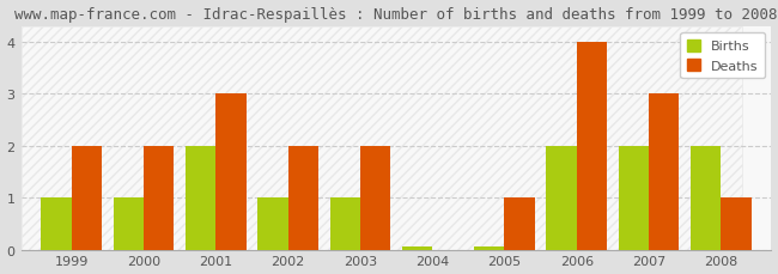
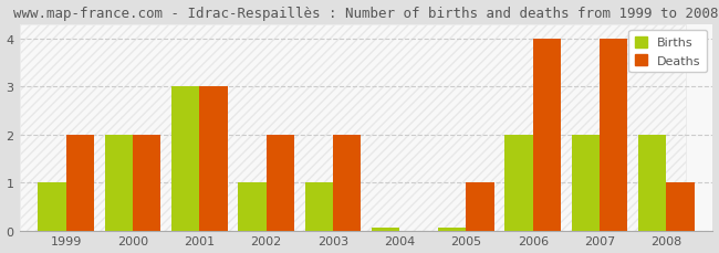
Births/2000: 1.00 -> 2.00
Births/2001: 2.00 -> 3.00
Deaths/2007: 3 -> 4
